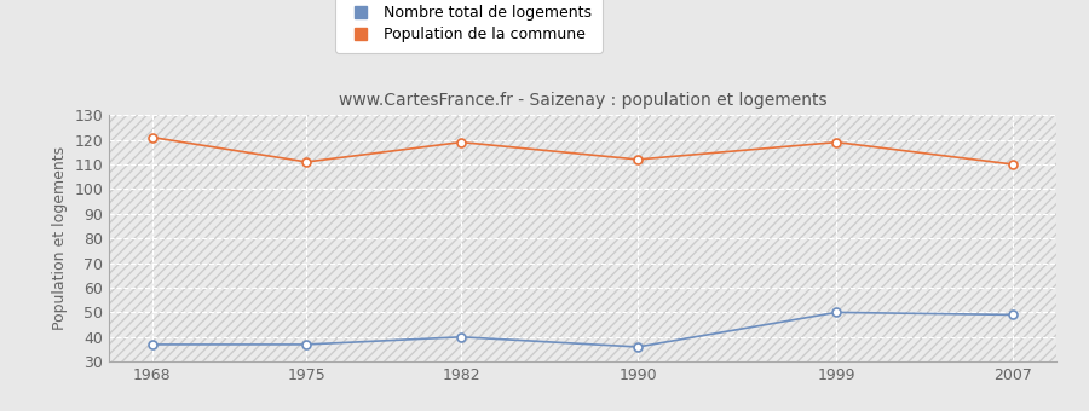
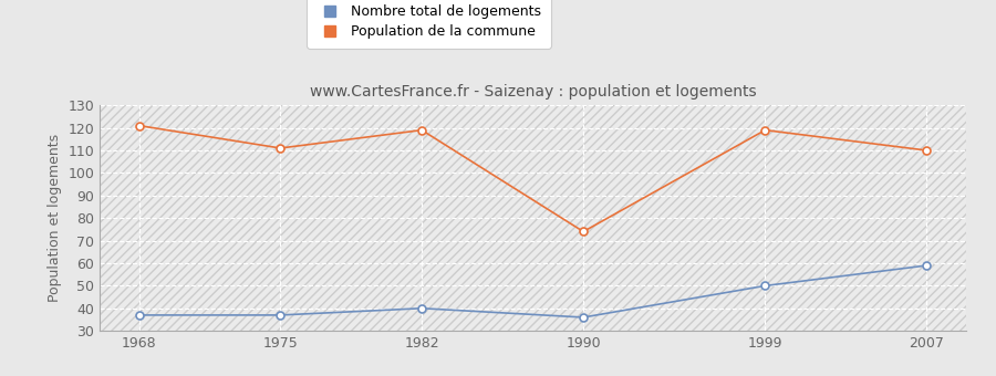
Population de la commune/1990: 112 -> 74
Nombre total de logements/2007: 49 -> 59
